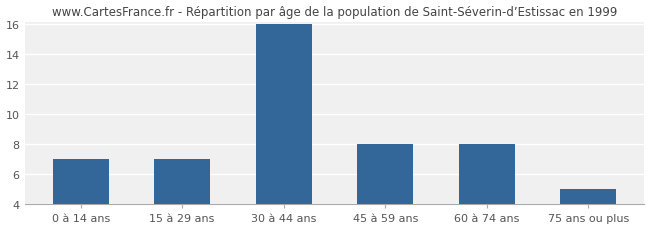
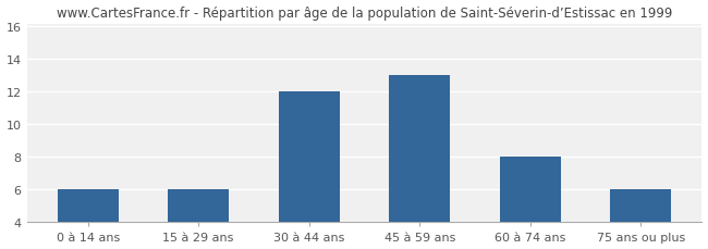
0 à 14 ans: 7 -> 6
15 à 29 ans: 7 -> 6
30 à 44 ans: 16 -> 12
45 à 59 ans: 8 -> 13
75 ans ou plus: 5 -> 6
